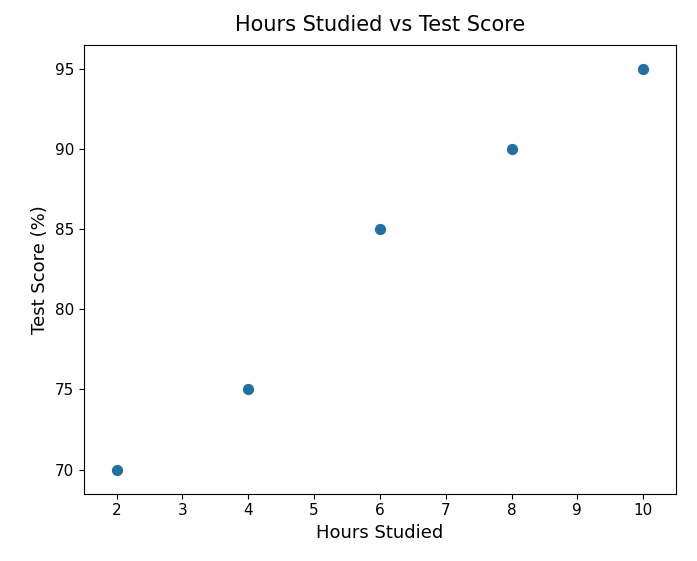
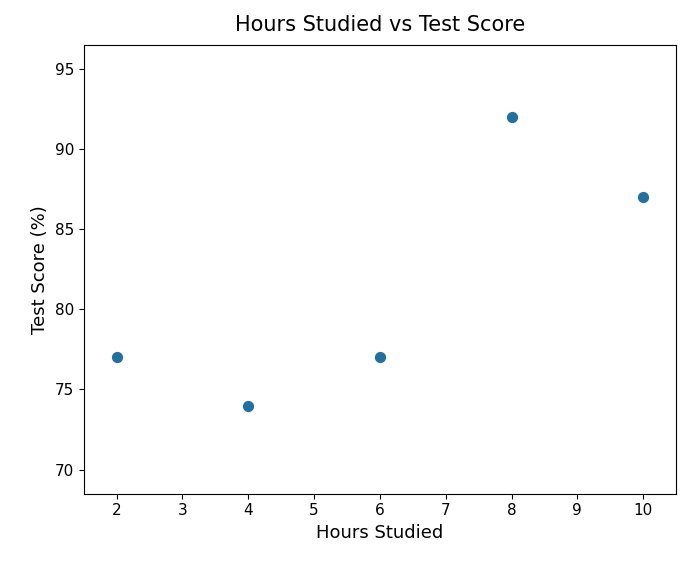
2: 70 -> 77
4: 75 -> 74
6: 85 -> 77
8: 90 -> 92
10: 95 -> 87
